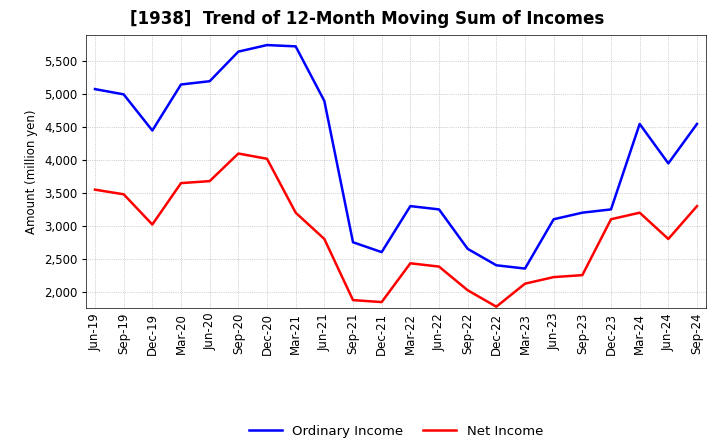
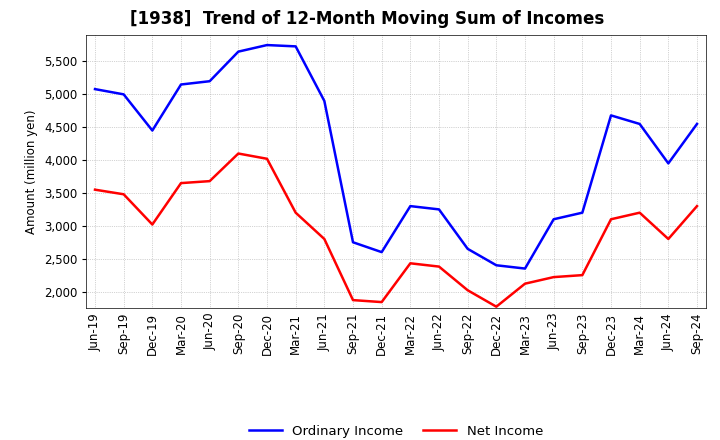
Ordinary Income/Dec-23: 3,250 -> 4,680
